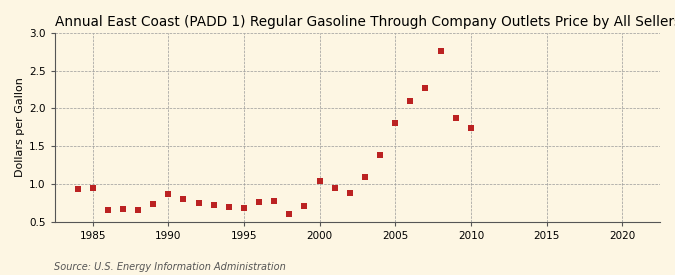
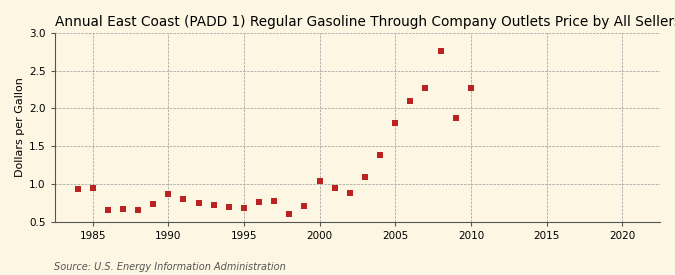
2010: 1.74 -> 2.27
